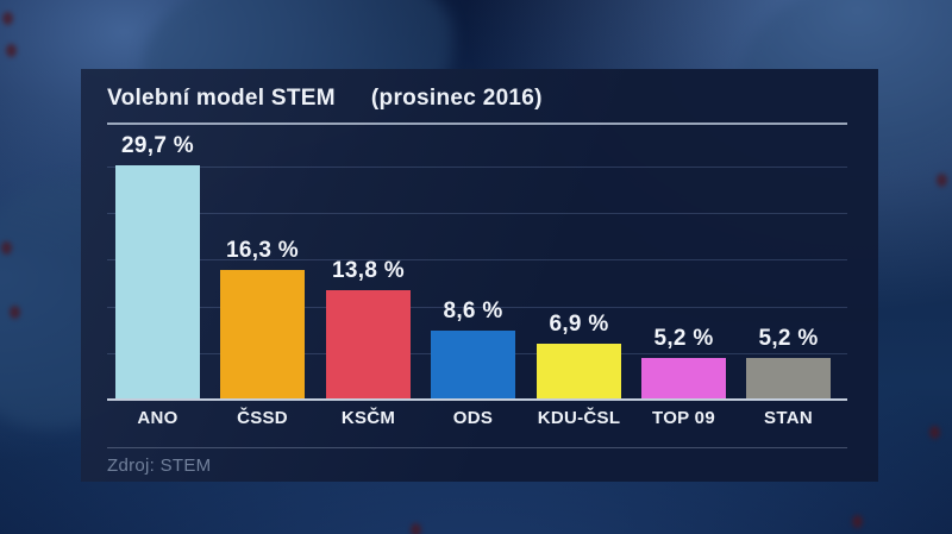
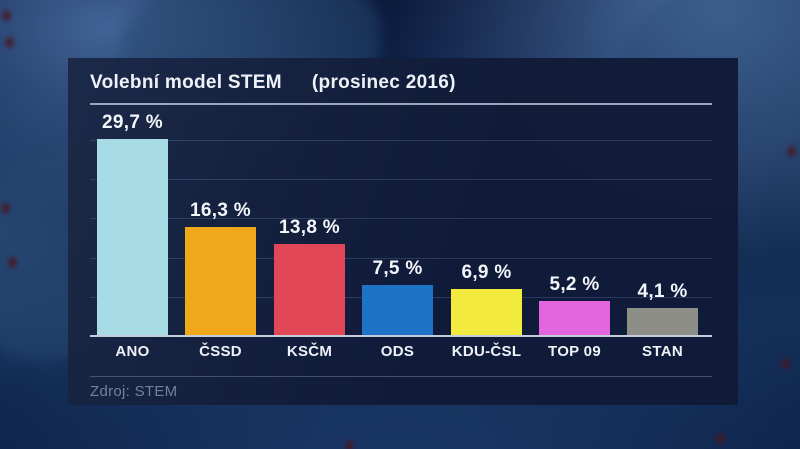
ODS: 8,6 -> 7,5
STAN: 5,2 -> 4,1
